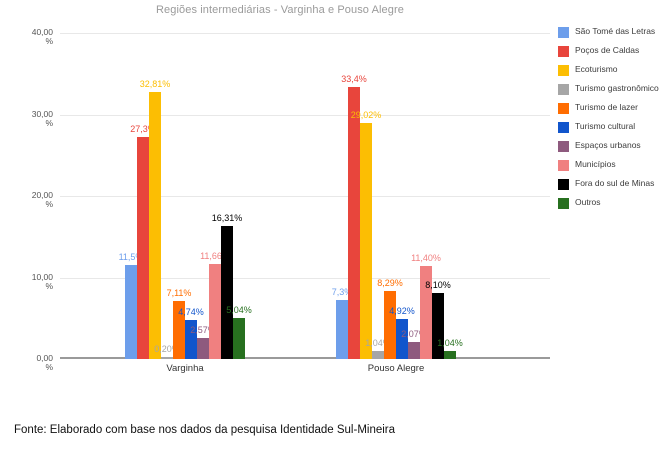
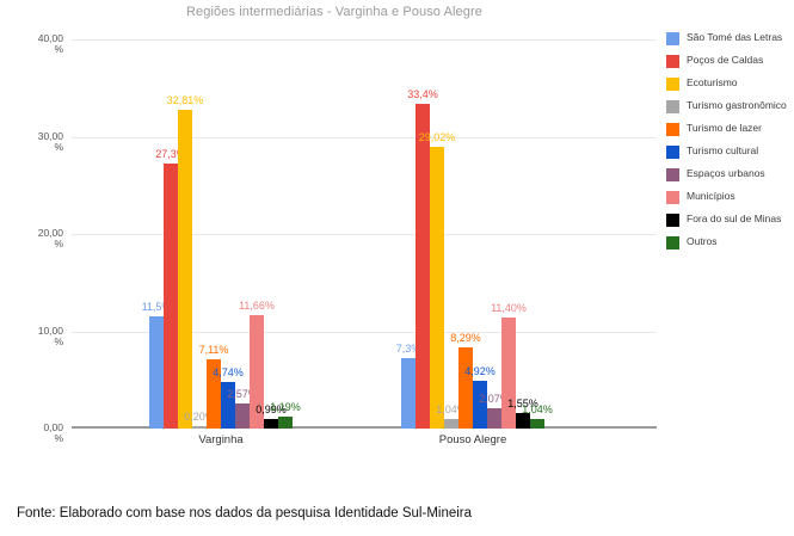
Fora do sul de Minas/Varginha: 16,31% -> 0,99%
Outros/Varginha: 5,04% -> 1,19%
Fora do sul de Minas/Pouso Alegre: 8,10% -> 1,55%
